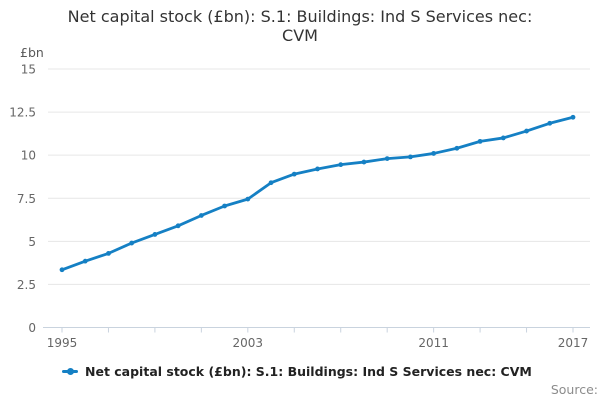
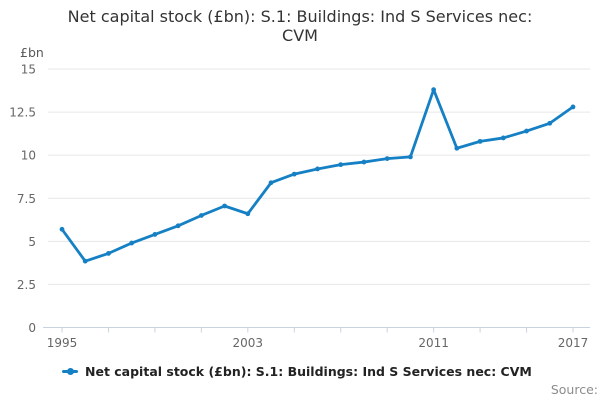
1995: 3.4 -> 5.7
2003: 7.5 -> 6.6
2011: 10.1 -> 13.8
2017: 12.2 -> 12.8
